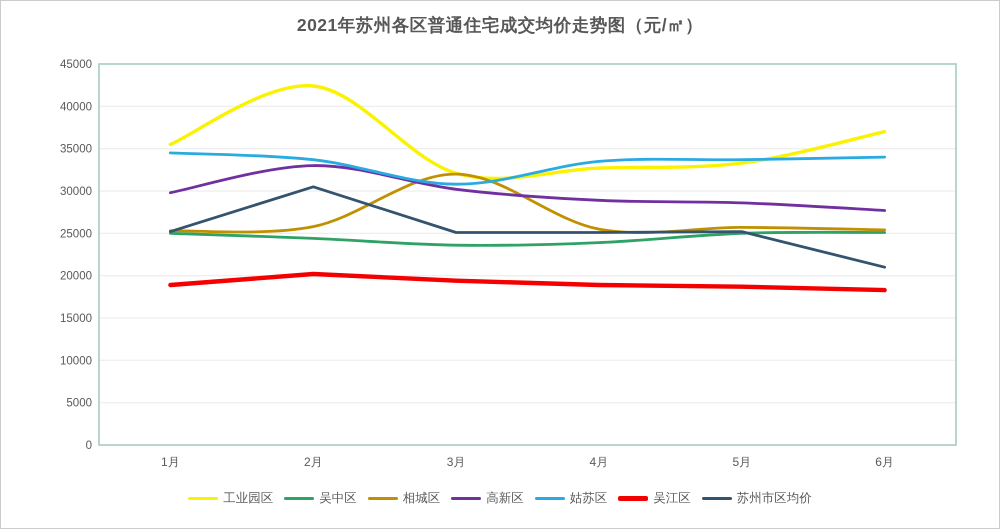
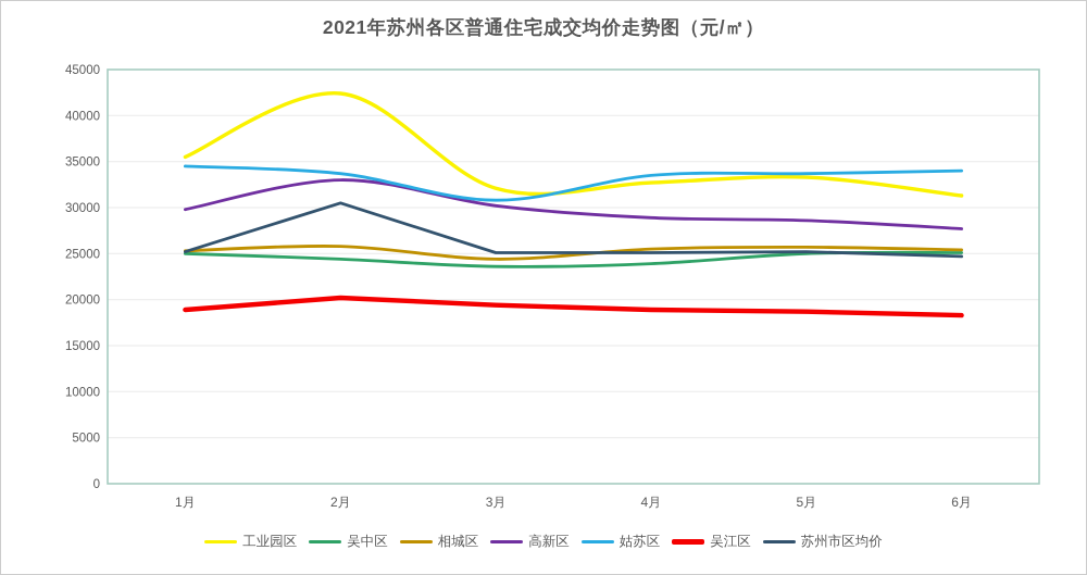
相城区/3月: 32000 -> 24000
工业园区/6月: 37000 -> 31000
苏州市区均价/6月: 21000 -> 25000
